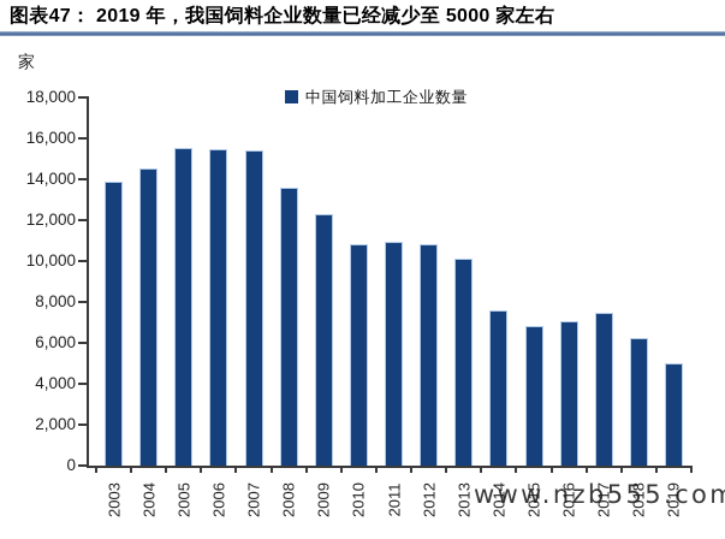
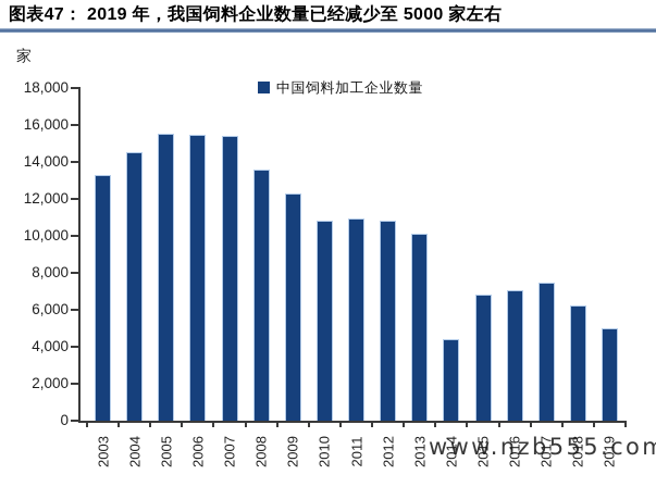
2003: 13900 -> 13300
2014: 7600 -> 4400
